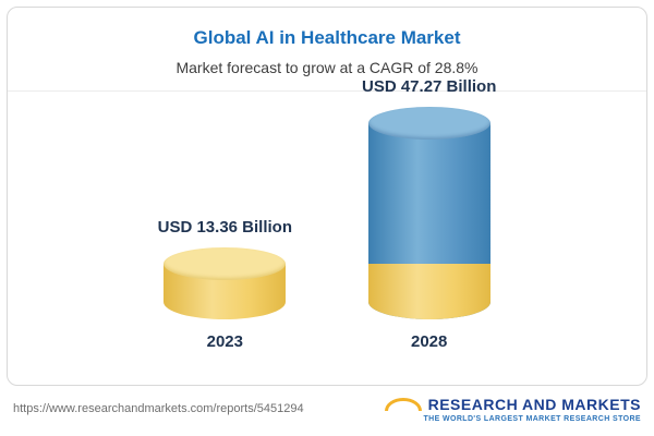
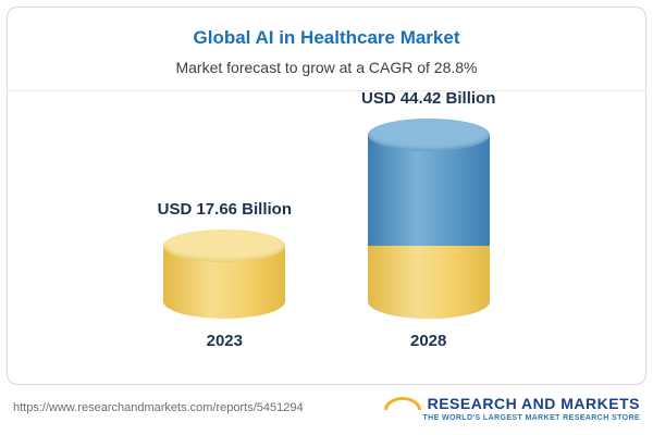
2023: 13.36 -> 17.66
2028: 47.27 -> 44.42
